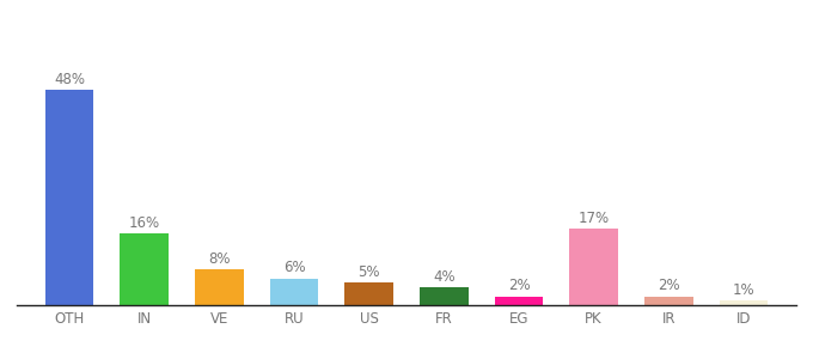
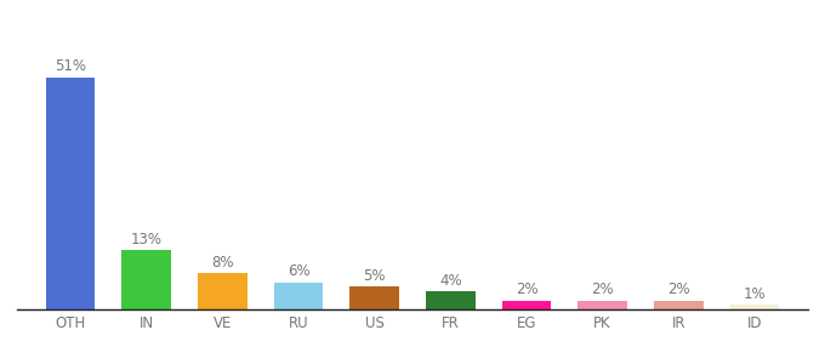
OTH: 48% -> 51%
IN: 16% -> 13%
PK: 17% -> 2%
